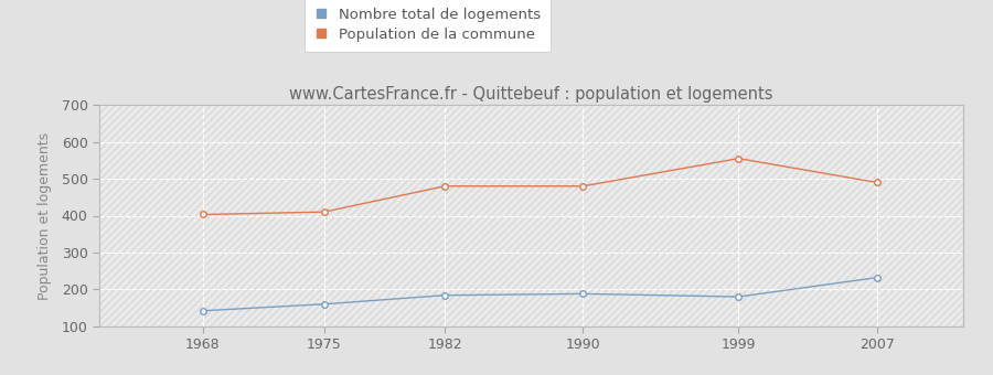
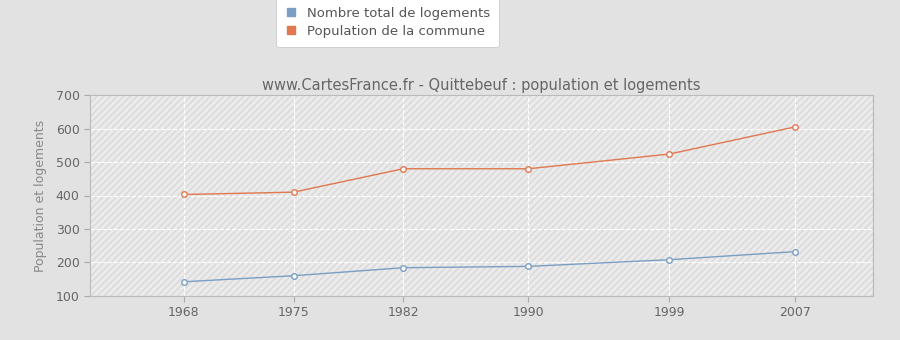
Nombre total de logements/1999: 180 -> 208
Population de la commune/1999: 555 -> 524
Population de la commune/2007: 490 -> 605
